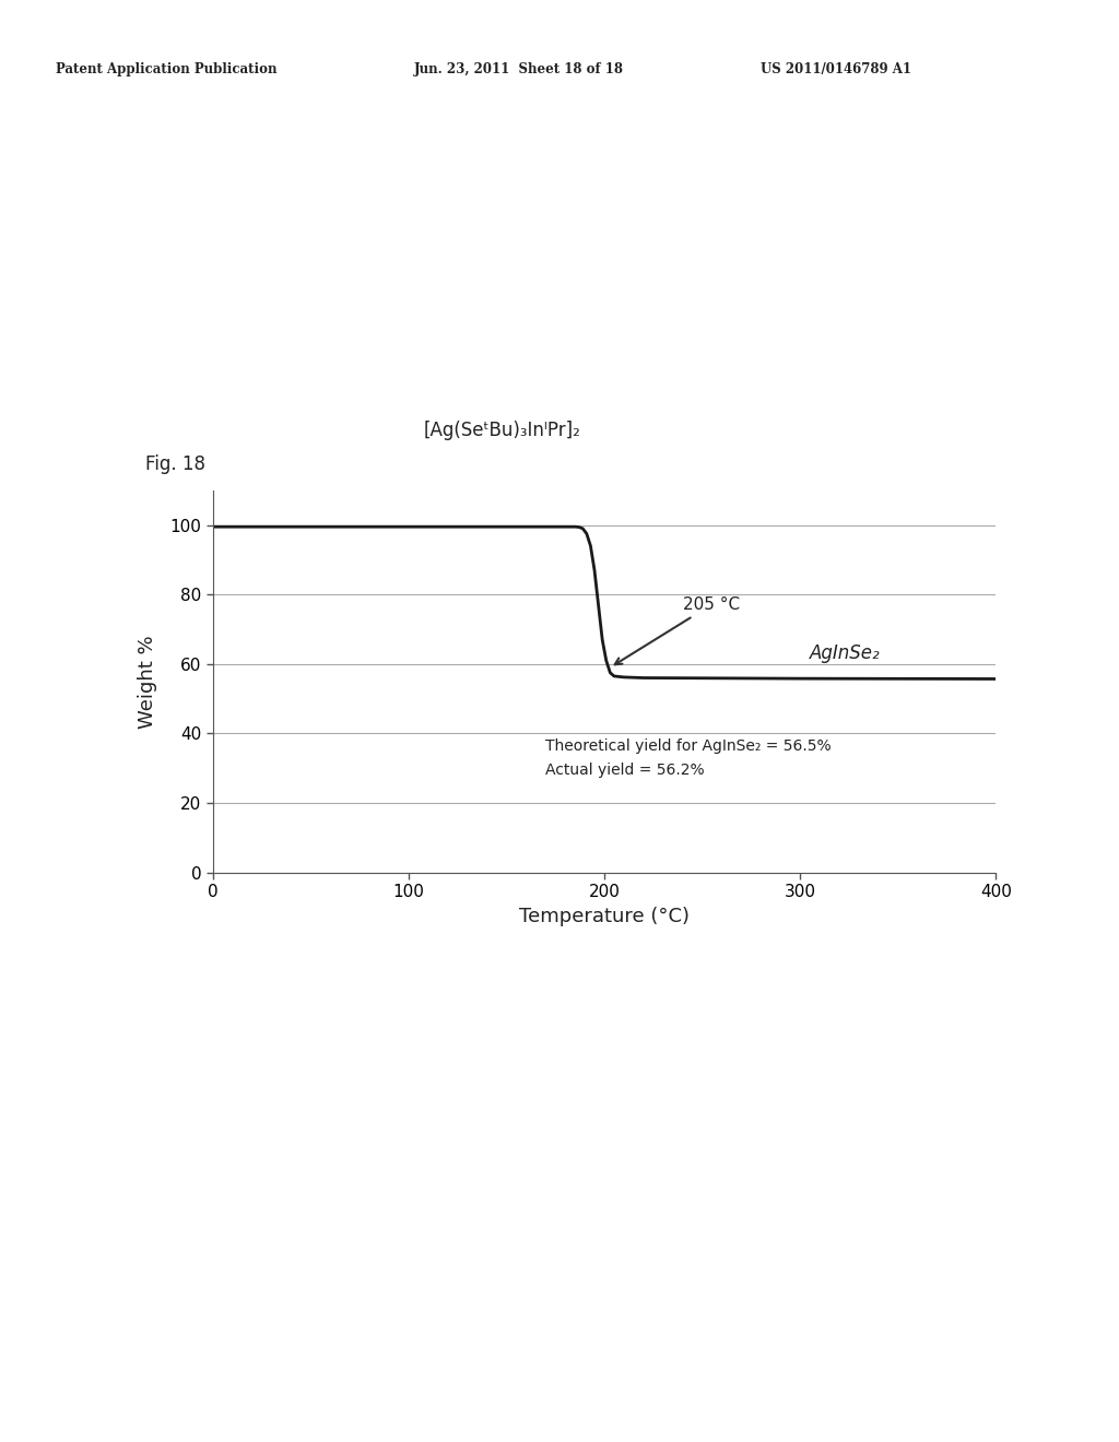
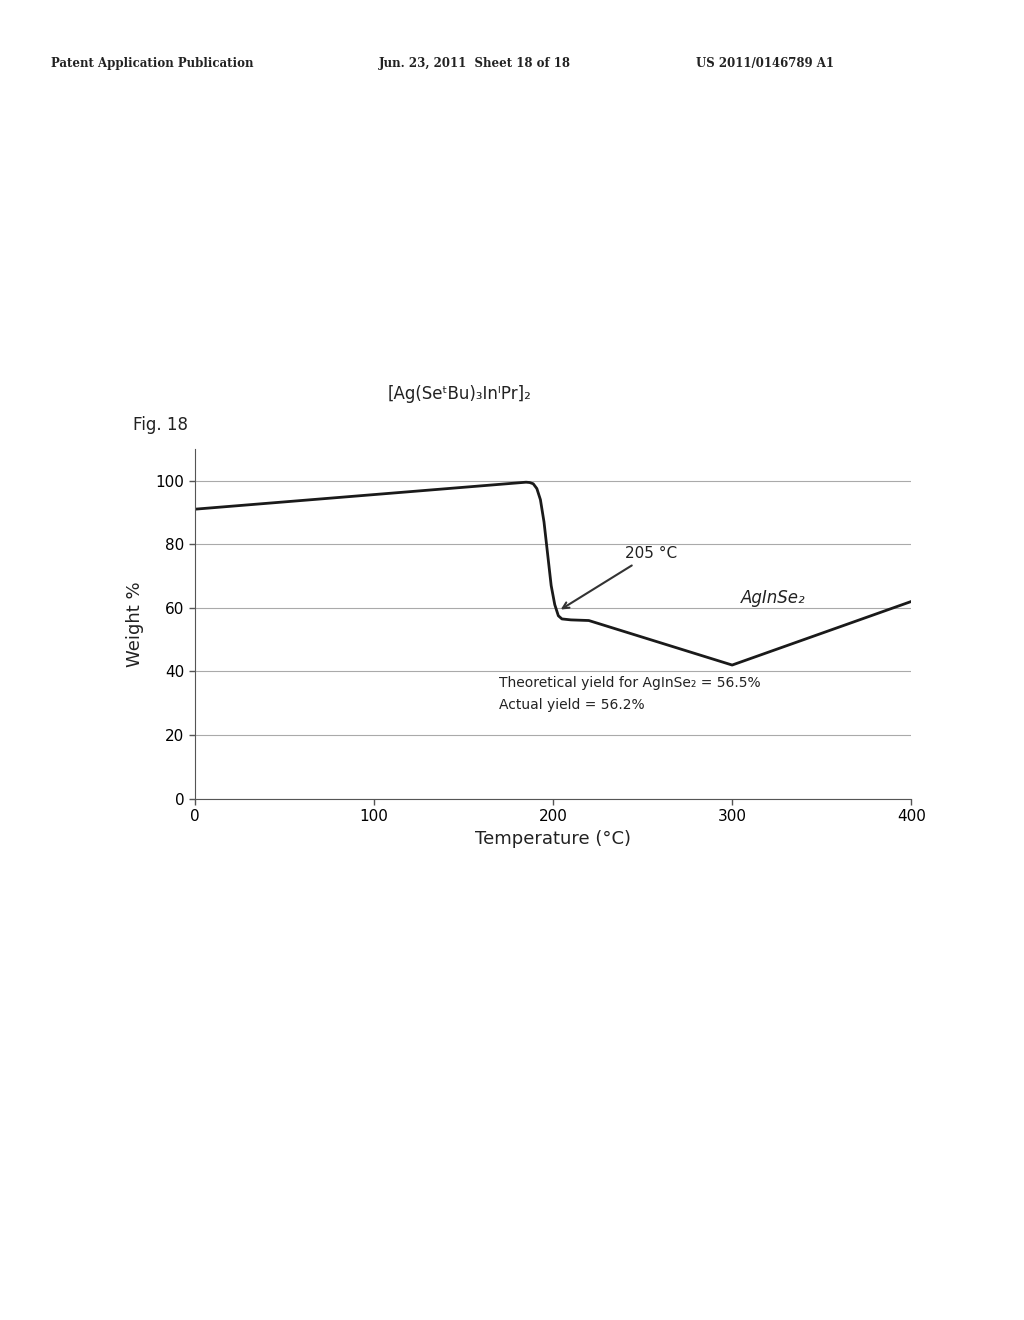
0: 99.5 -> 91.0
300: 55.8 -> 42.0
400: 55.7 -> 62.0
